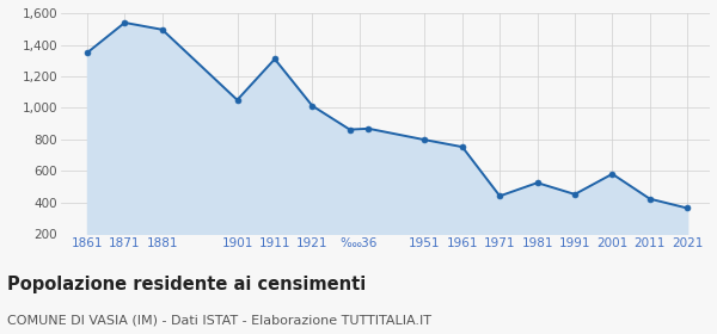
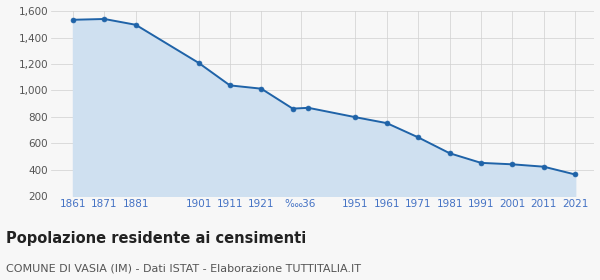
1861: 1,350 -> 1,540
1901: 1,050 -> 1,210
1911: 1,310 -> 1,040
1971: 440 -> 640
2001: 580 -> 440
